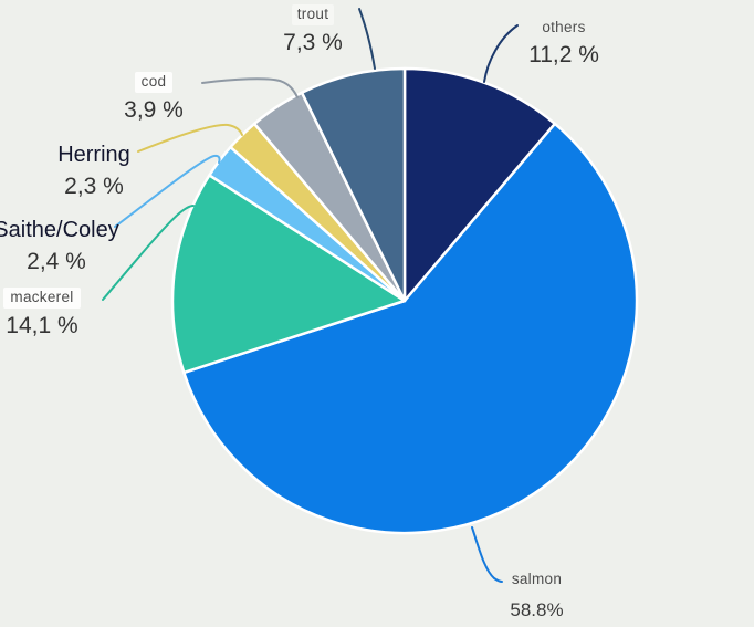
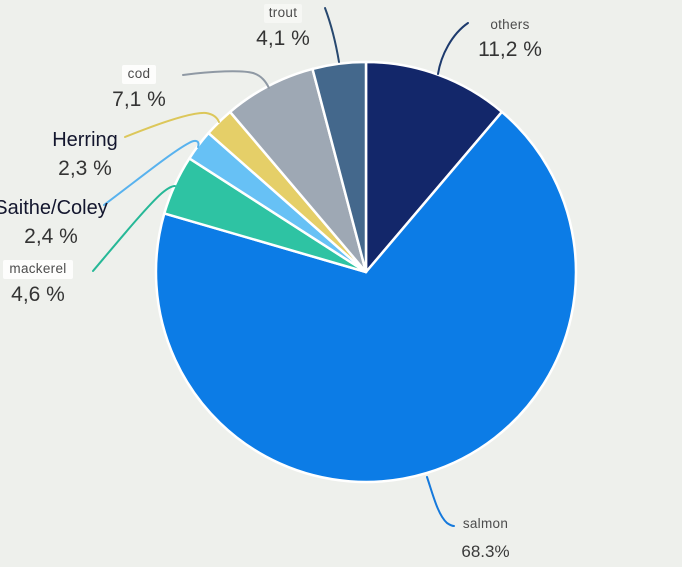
salmon: 58.8% -> 68.3%
mackerel: 14,1 -> 4,6
cod: 3,9 -> 7,1
trout: 7,3 -> 4,1
